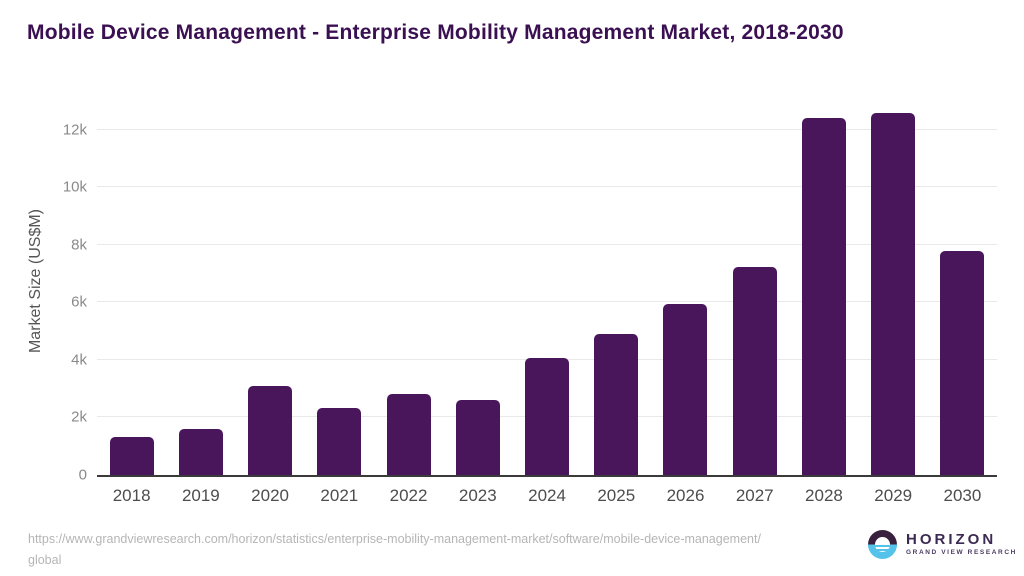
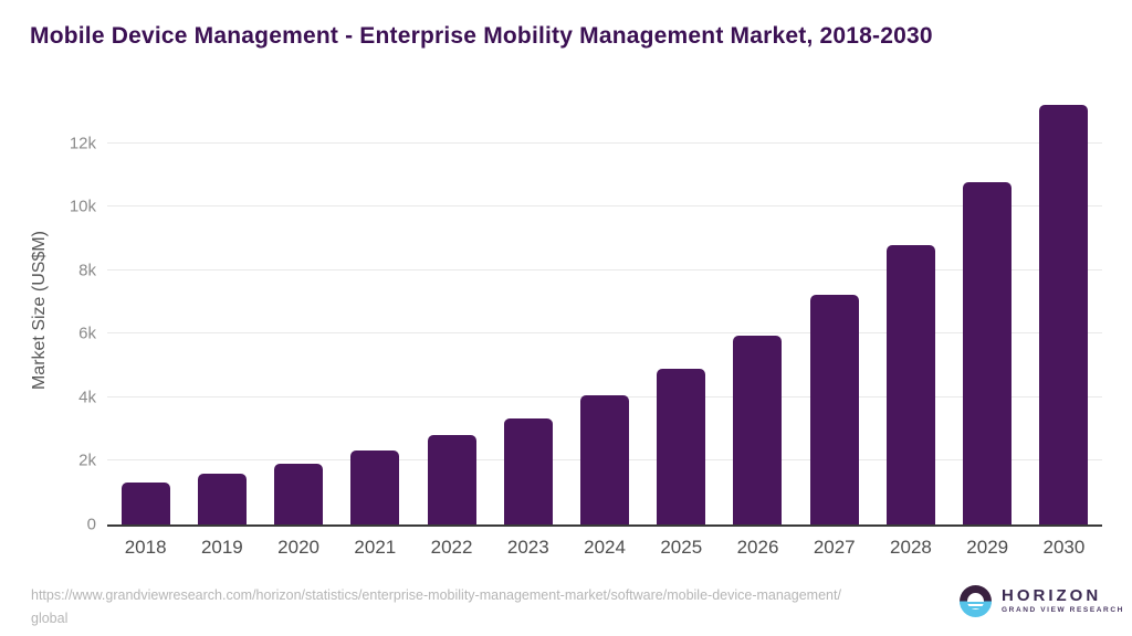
2020: 3.1k -> 1.9k
2023: 2.6k -> 3.4k
2028: 12.4k -> 8.8k
2029: 12.6k -> 10.8k
2030: 7.8k -> 13.2k
